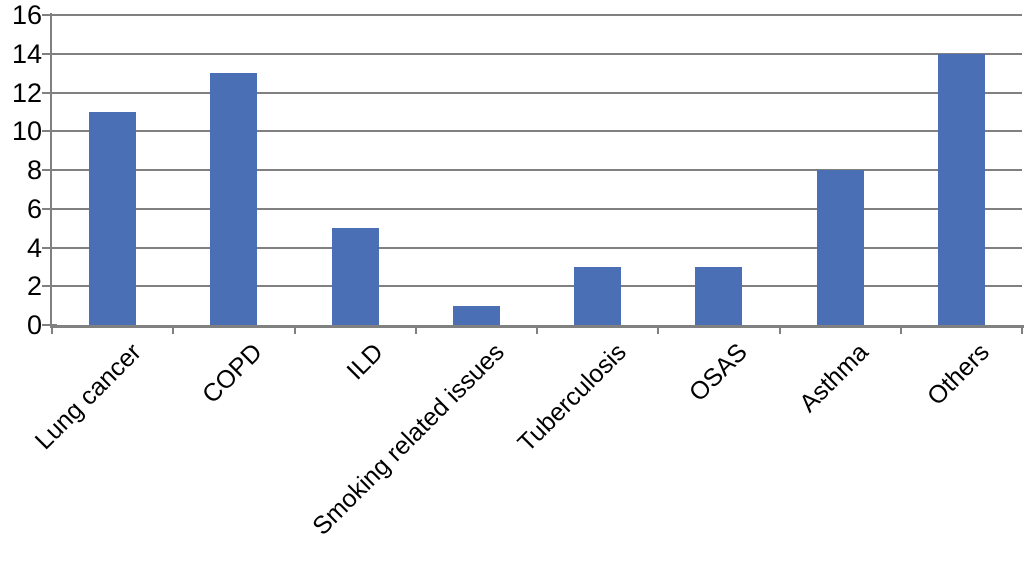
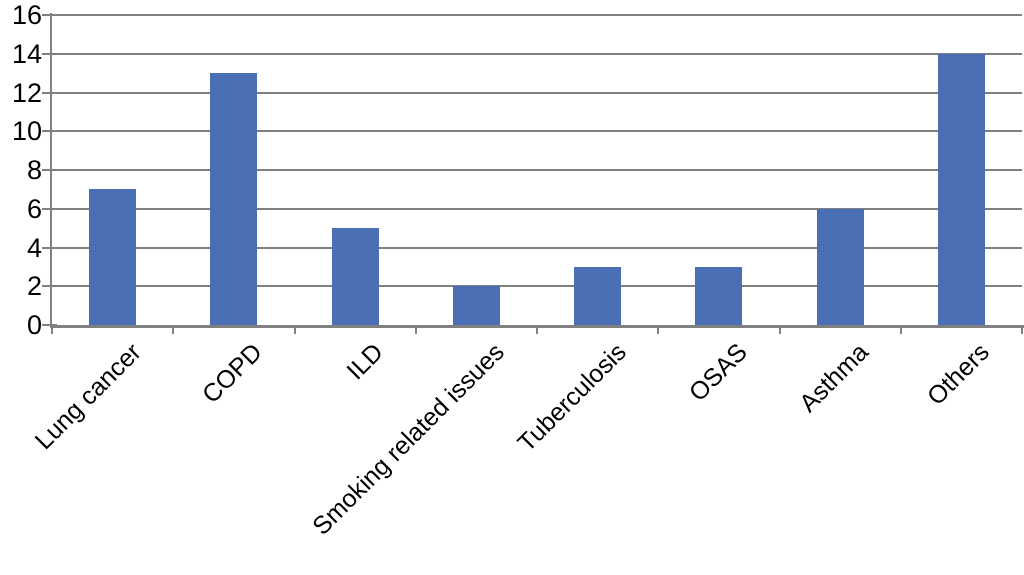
Lung cancer: 11 -> 7
Smoking related issues: 1 -> 2
Asthma: 8 -> 6
